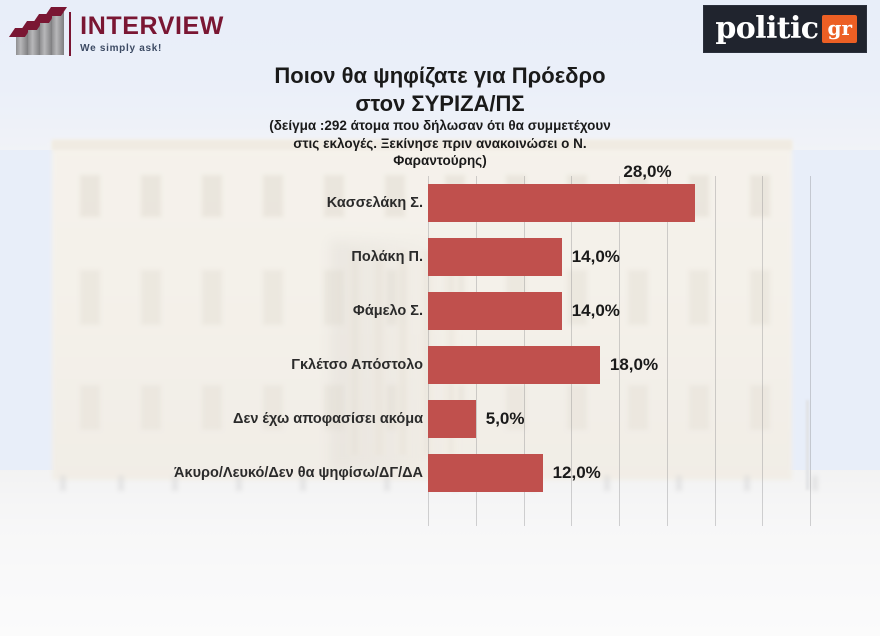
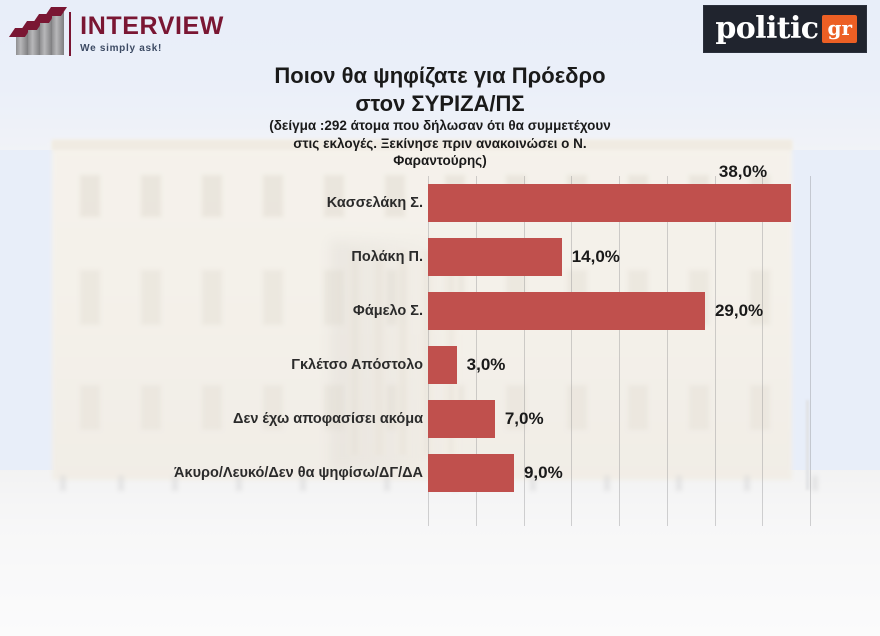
Κασσελάκη Σ.: 28,0% -> 38,0%
Φάμελο Σ.: 14,0% -> 29,0%
Γκλέτσο Απόστολο: 18,0% -> 3,0%
Δεν έχω αποφασίσει ακόμα: 5,0% -> 7,0%
Άκυρο/Λευκό/Δεν θα ψηφίσω/ΔΓ/ΔΑ: 12,0% -> 9,0%
